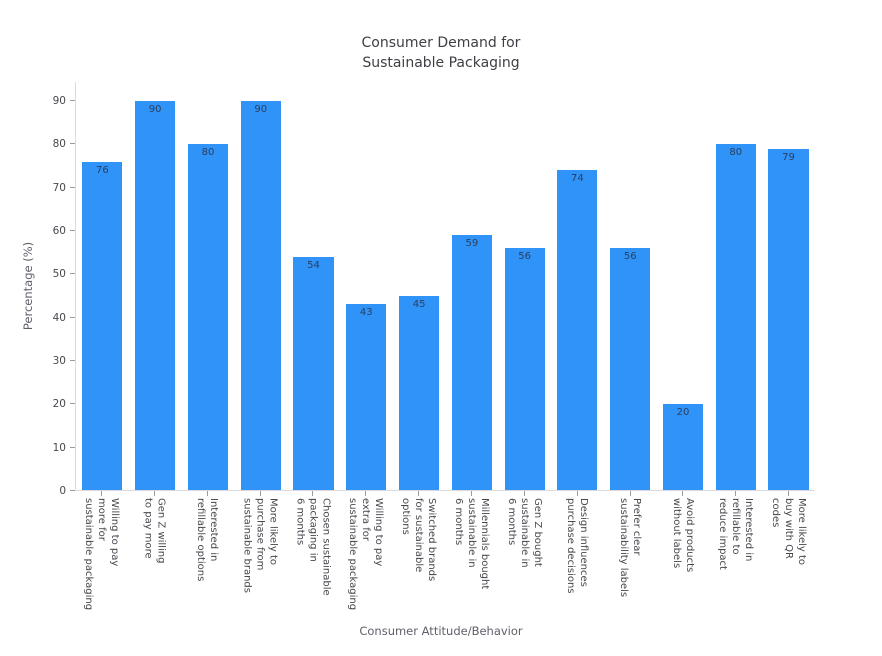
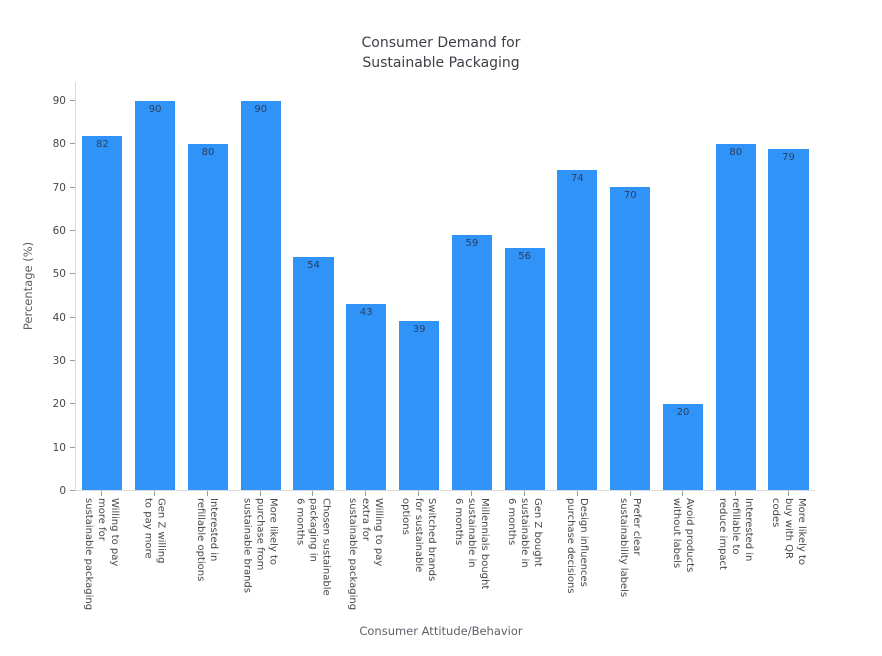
Willing to pay more for sustainable packaging: 76 -> 82
Switched brands for sustainable options: 45 -> 39
Prefer clear sustainability labels: 56 -> 70
